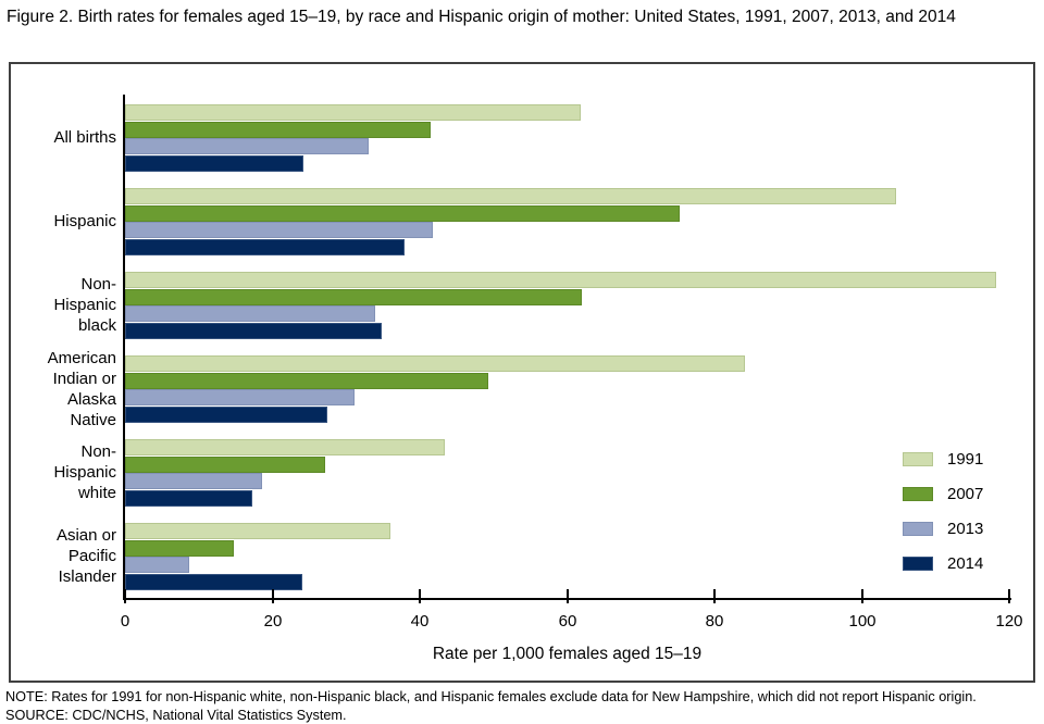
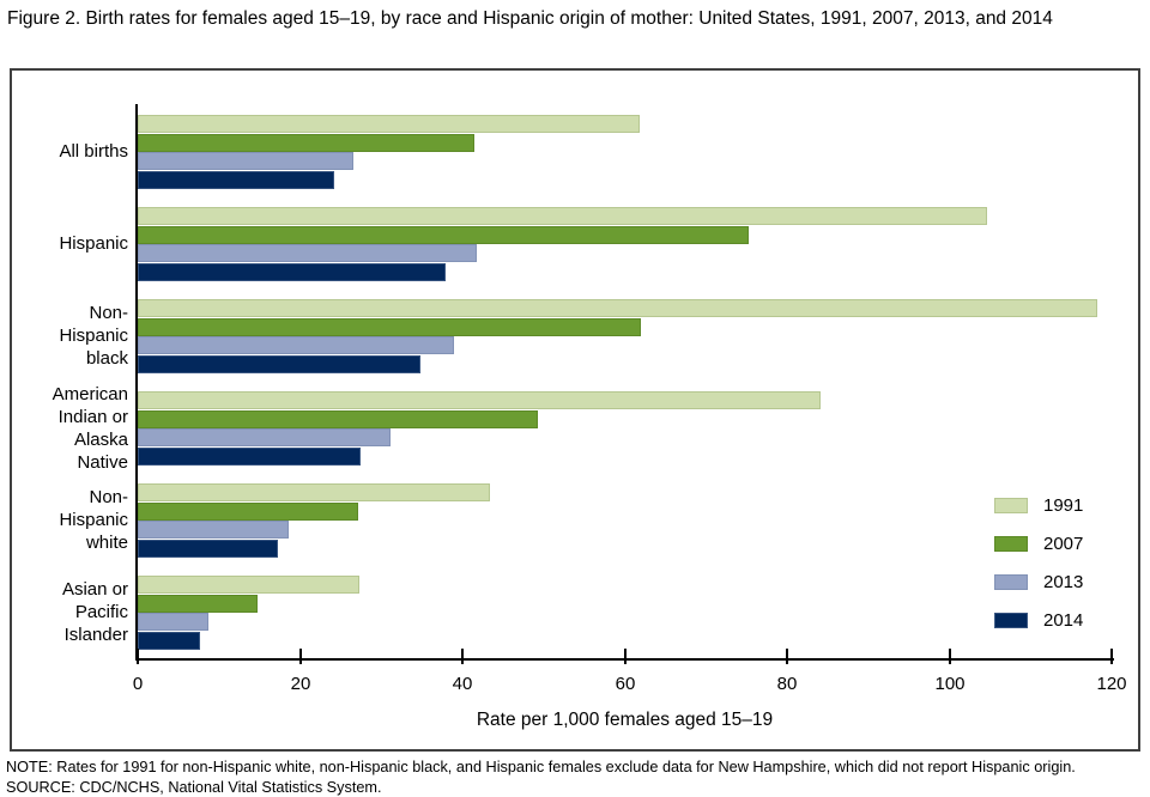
2013/All births: 33 -> 26
2013/Non-Hispanic black: 34 -> 39
1991/Asian or Pacific Islander: 36 -> 27
2014/Asian or Pacific Islander: 24 -> 8
